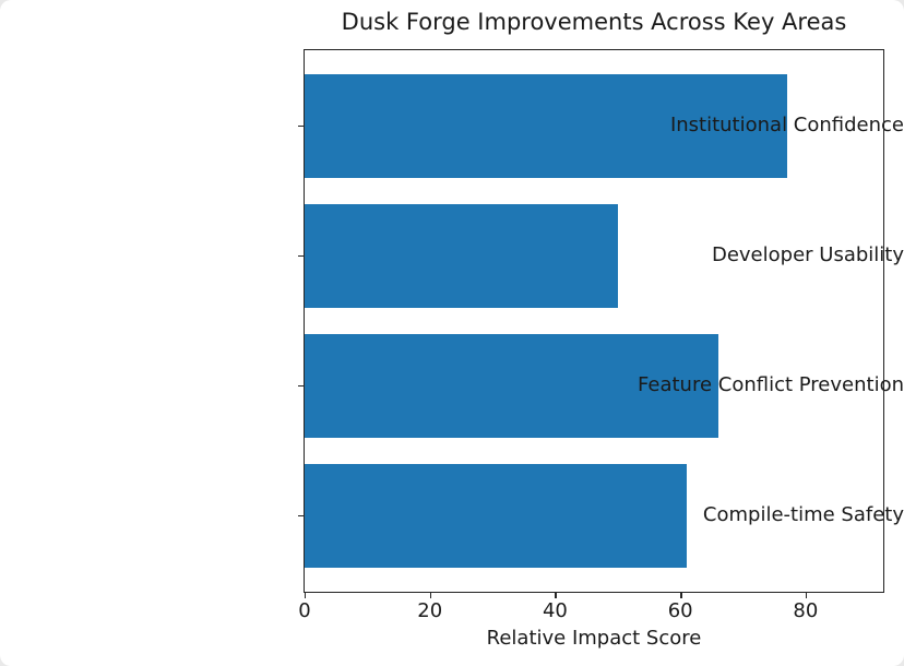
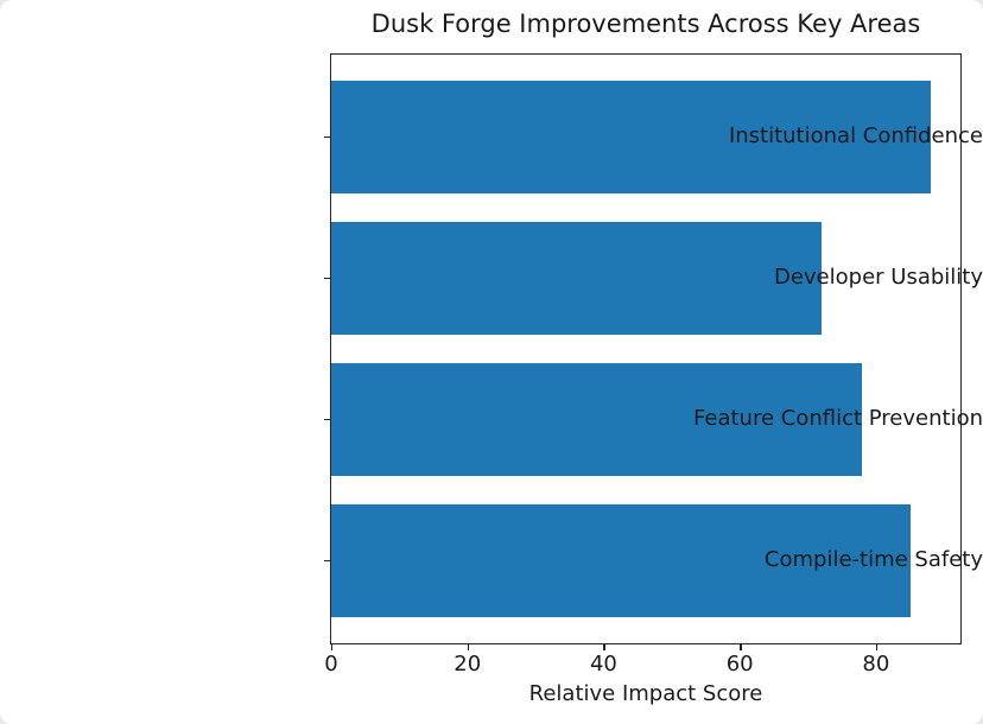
Institutional Confidence: 77 -> 88
Developer Usability: 50 -> 72
Feature Conflict Prevention: 66 -> 78
Compile-time Safety: 61 -> 85
